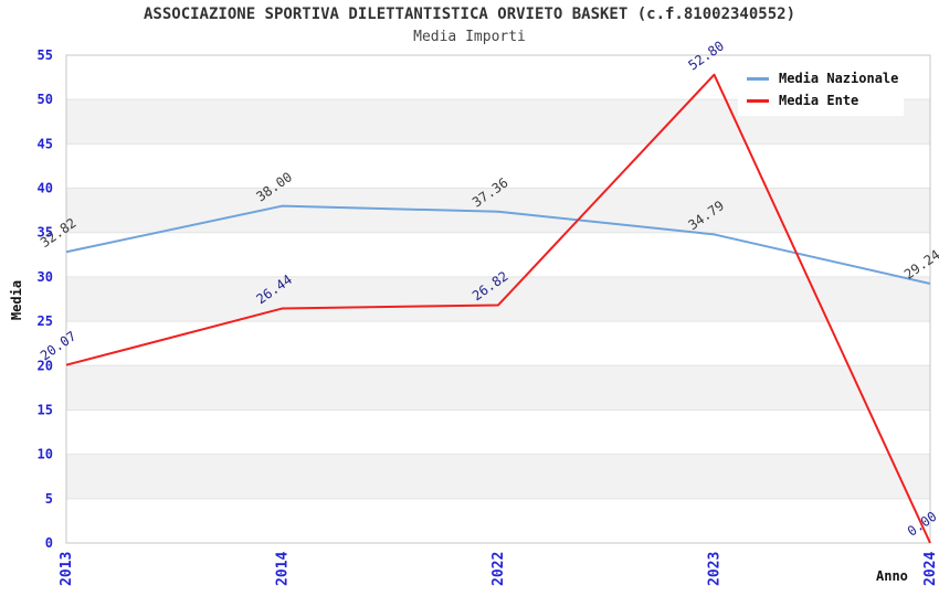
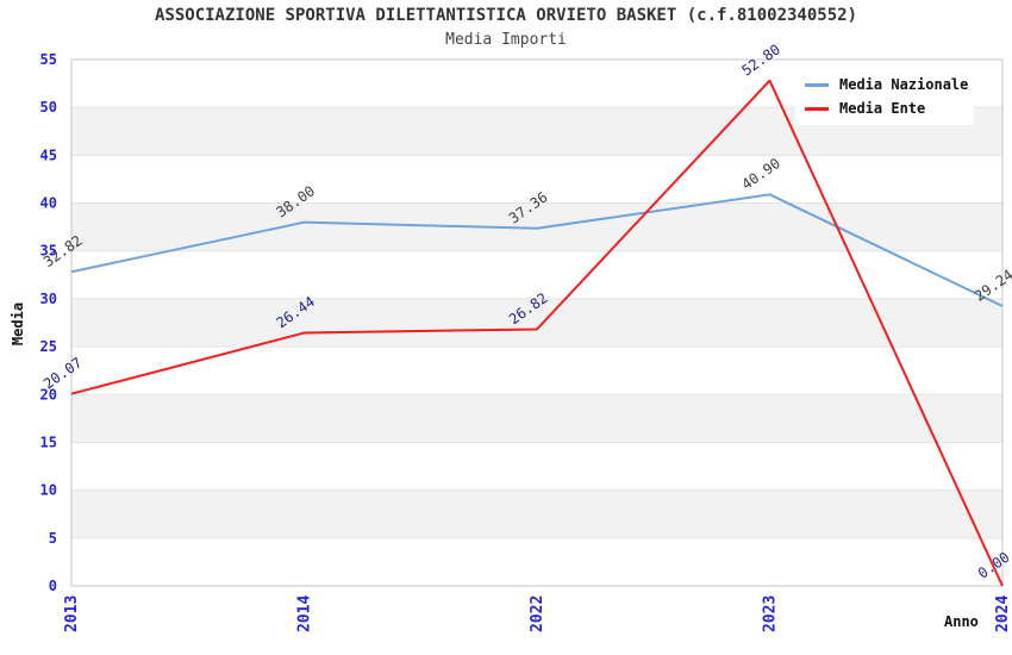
Media Nazionale/2023: 34.79 -> 40.90
